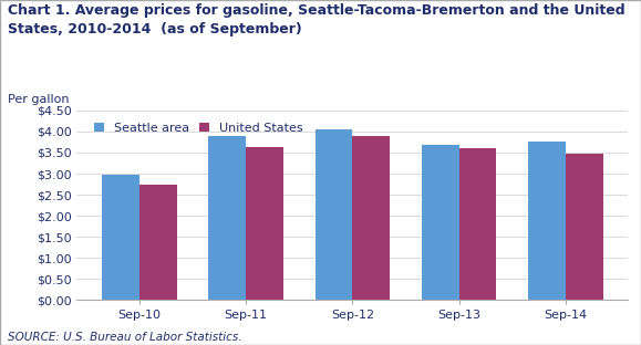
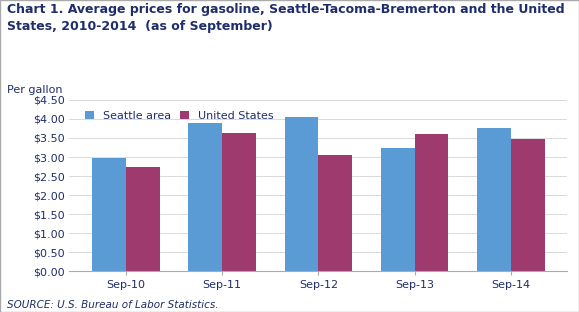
United States/Sep-12: $3.90 -> $3.05
Seattle area/Sep-13: $3.67 -> $3.25
